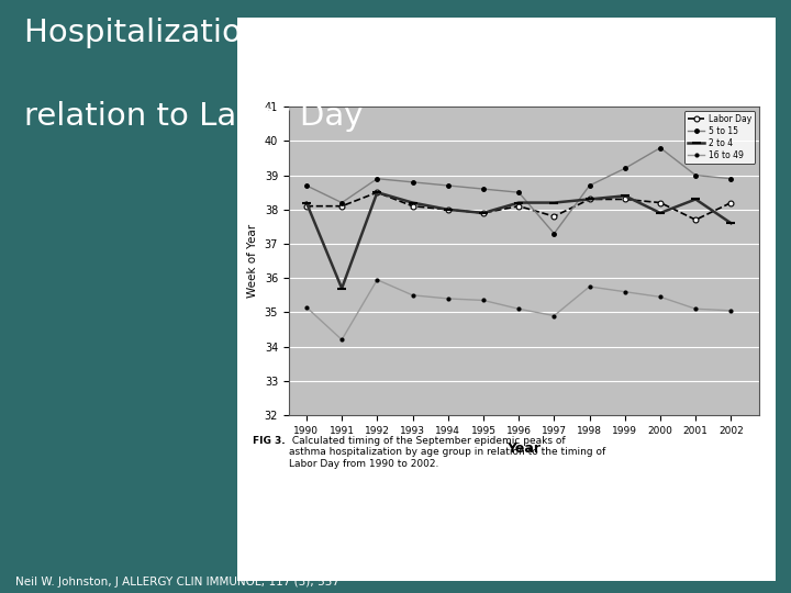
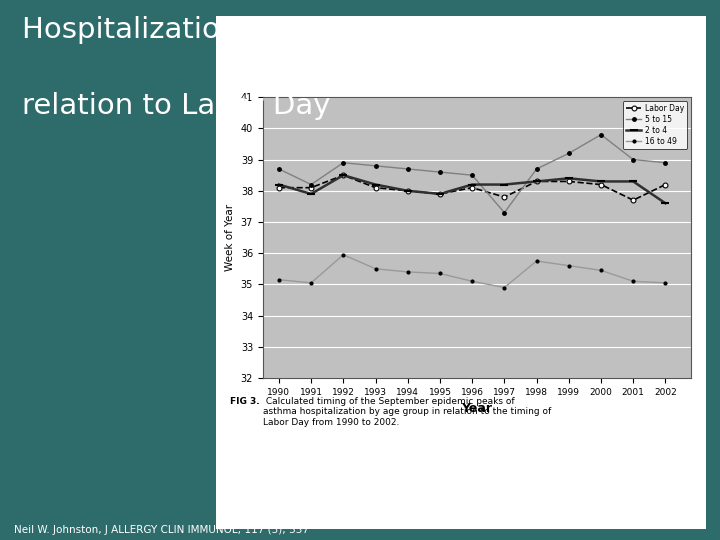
2 to 4/1991: 35.7 -> 37.9
16 to 49/1991: 34.20 -> 35.05
2 to 4/2000: 37.9 -> 38.3
